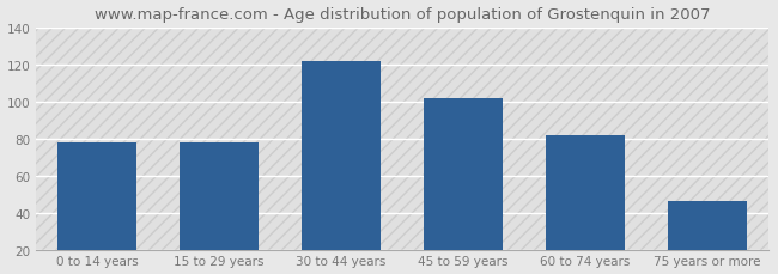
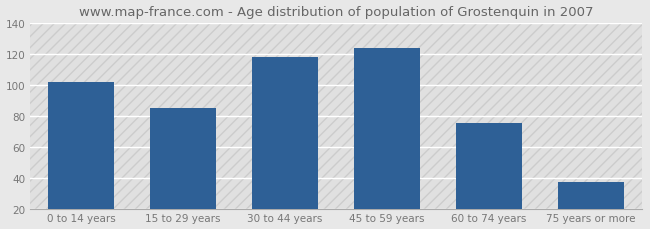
0 to 14 years: 78 -> 102
15 to 29 years: 78 -> 85
30 to 44 years: 122 -> 118
45 to 59 years: 102 -> 124
60 to 74 years: 82 -> 75
75 years or more: 46 -> 37
